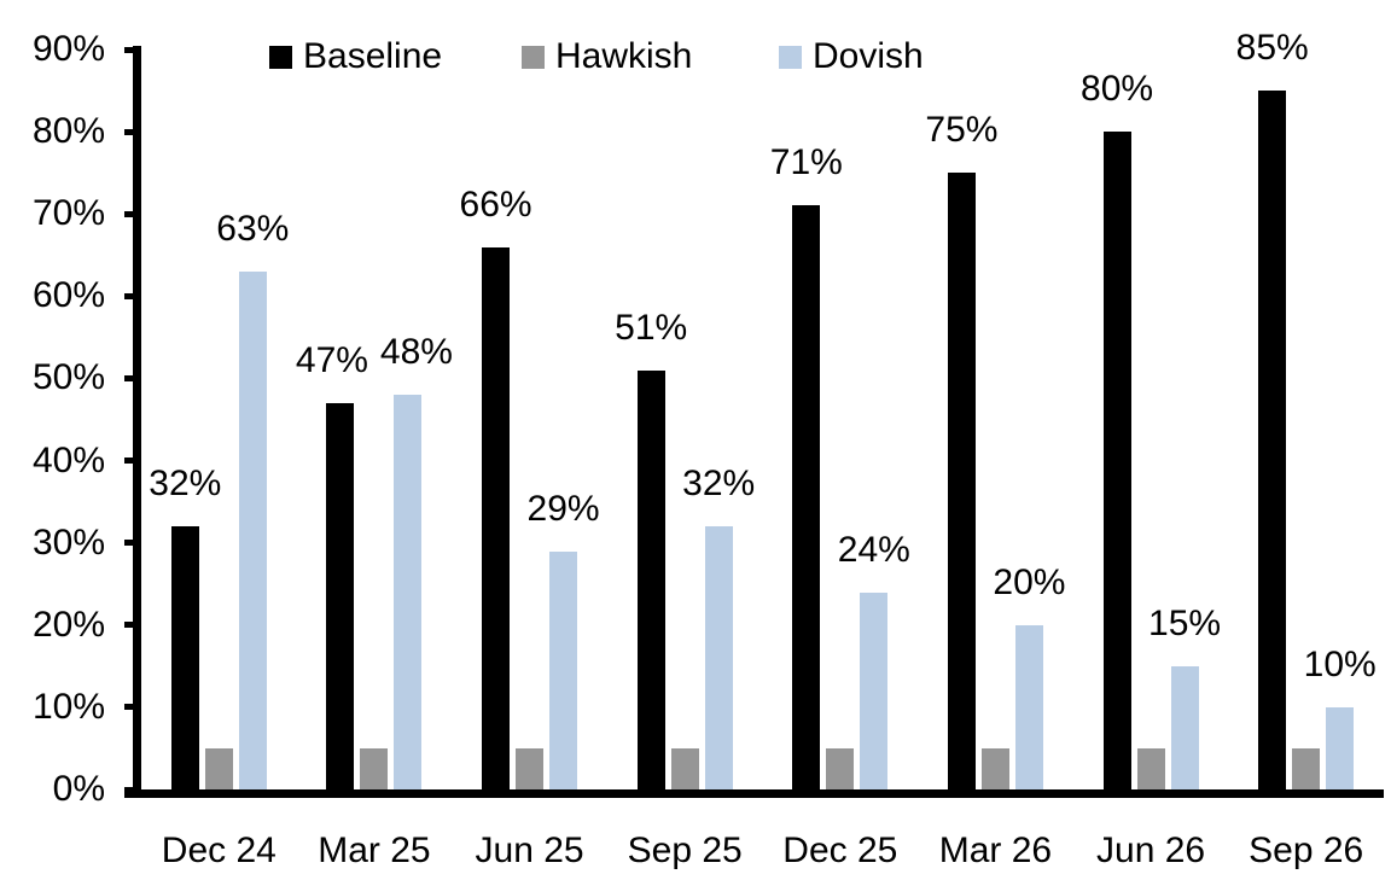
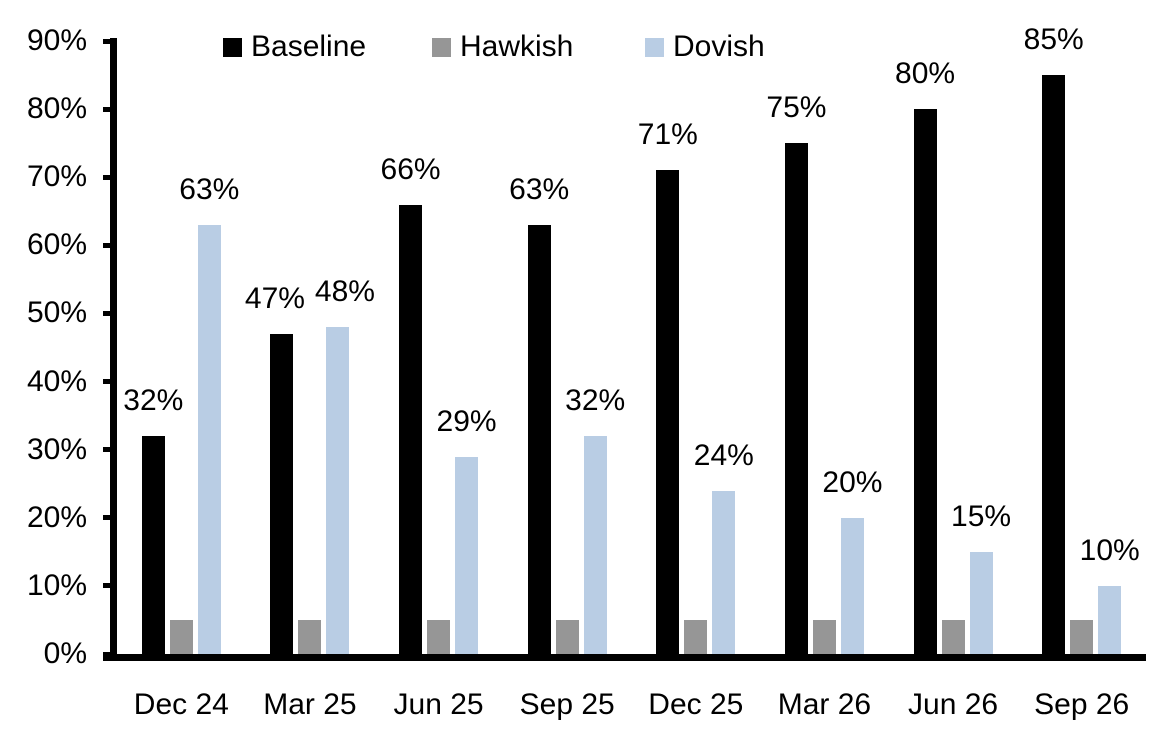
Baseline/Sep 25: 51% -> 63%
